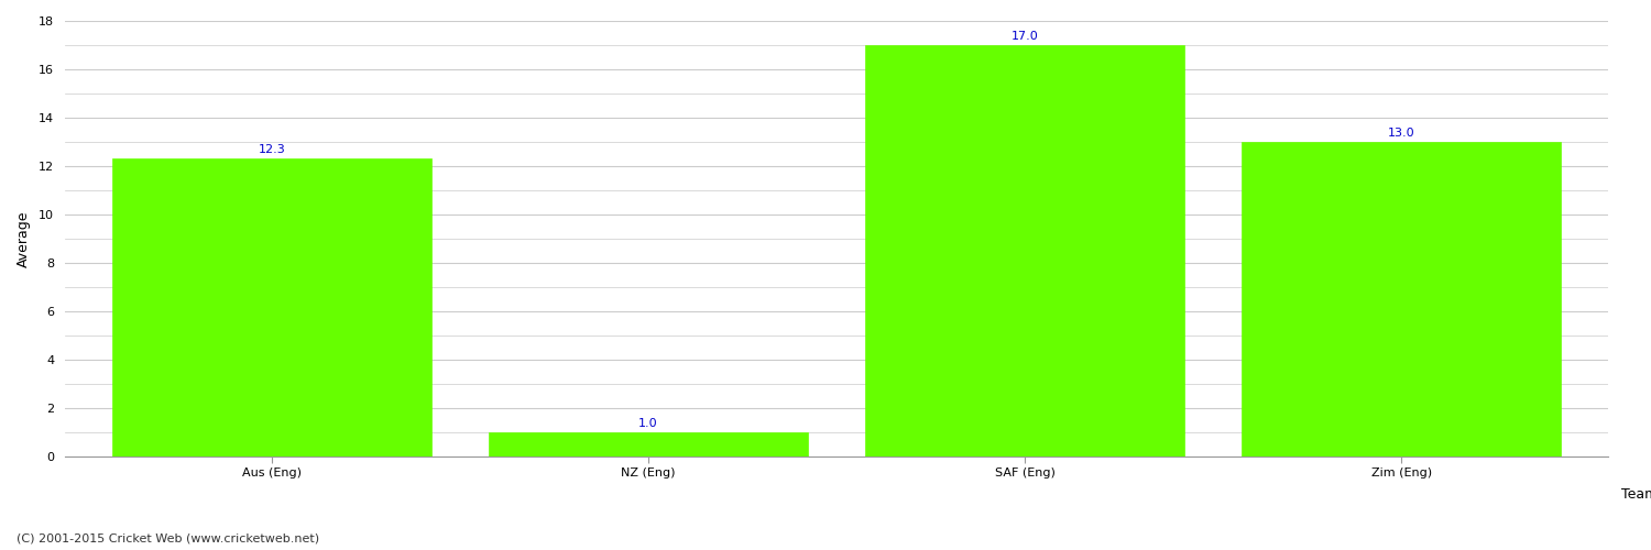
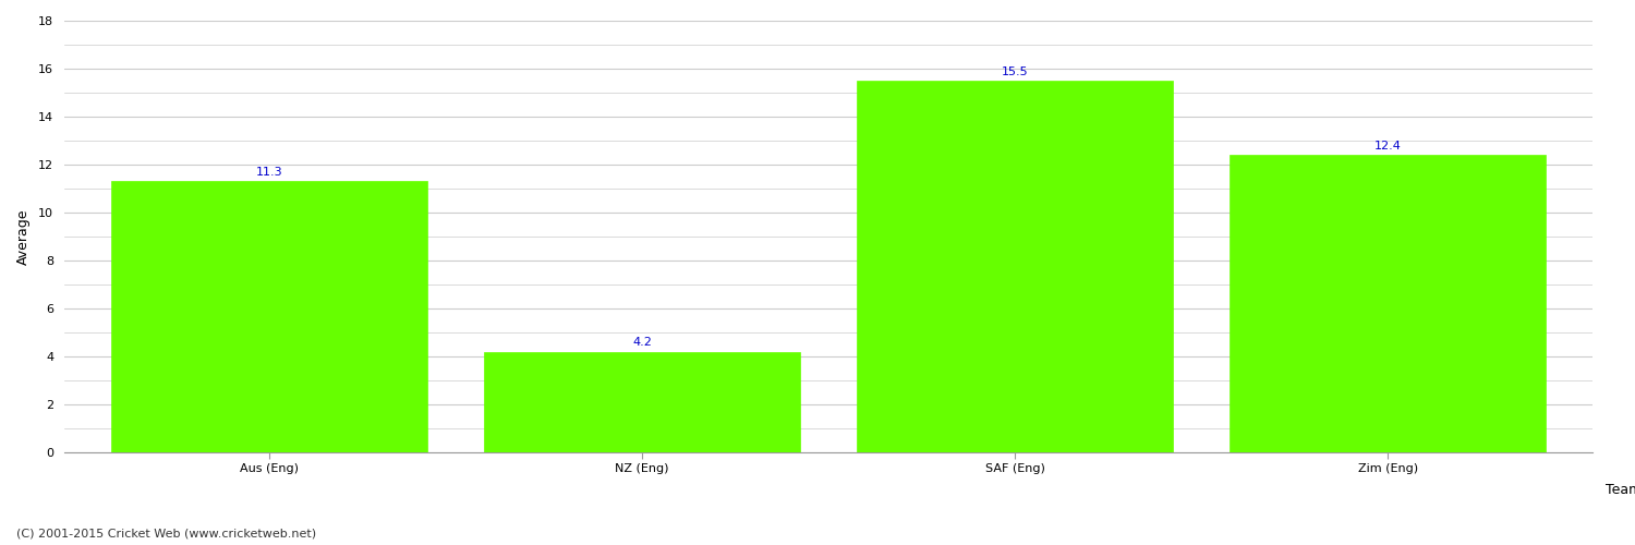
Aus (Eng): 12.3 -> 11.3
NZ (Eng): 1.0 -> 4.2
SAF (Eng): 17.0 -> 15.5
Zim (Eng): 13.0 -> 12.4
